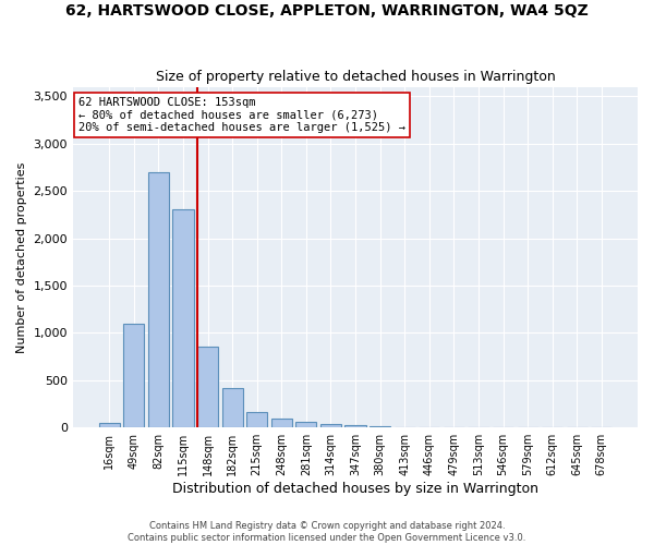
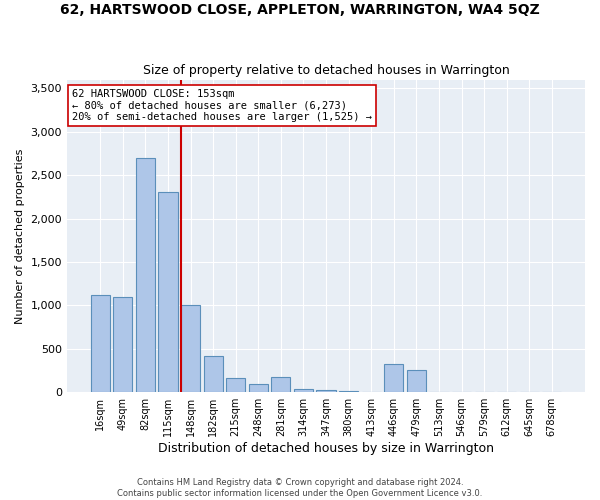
16sqm: 50 -> 1,120
148sqm: 850 -> 1,000
281sqm: 60 -> 180
446sqm: 0 -> 320
479sqm: 0 -> 260
